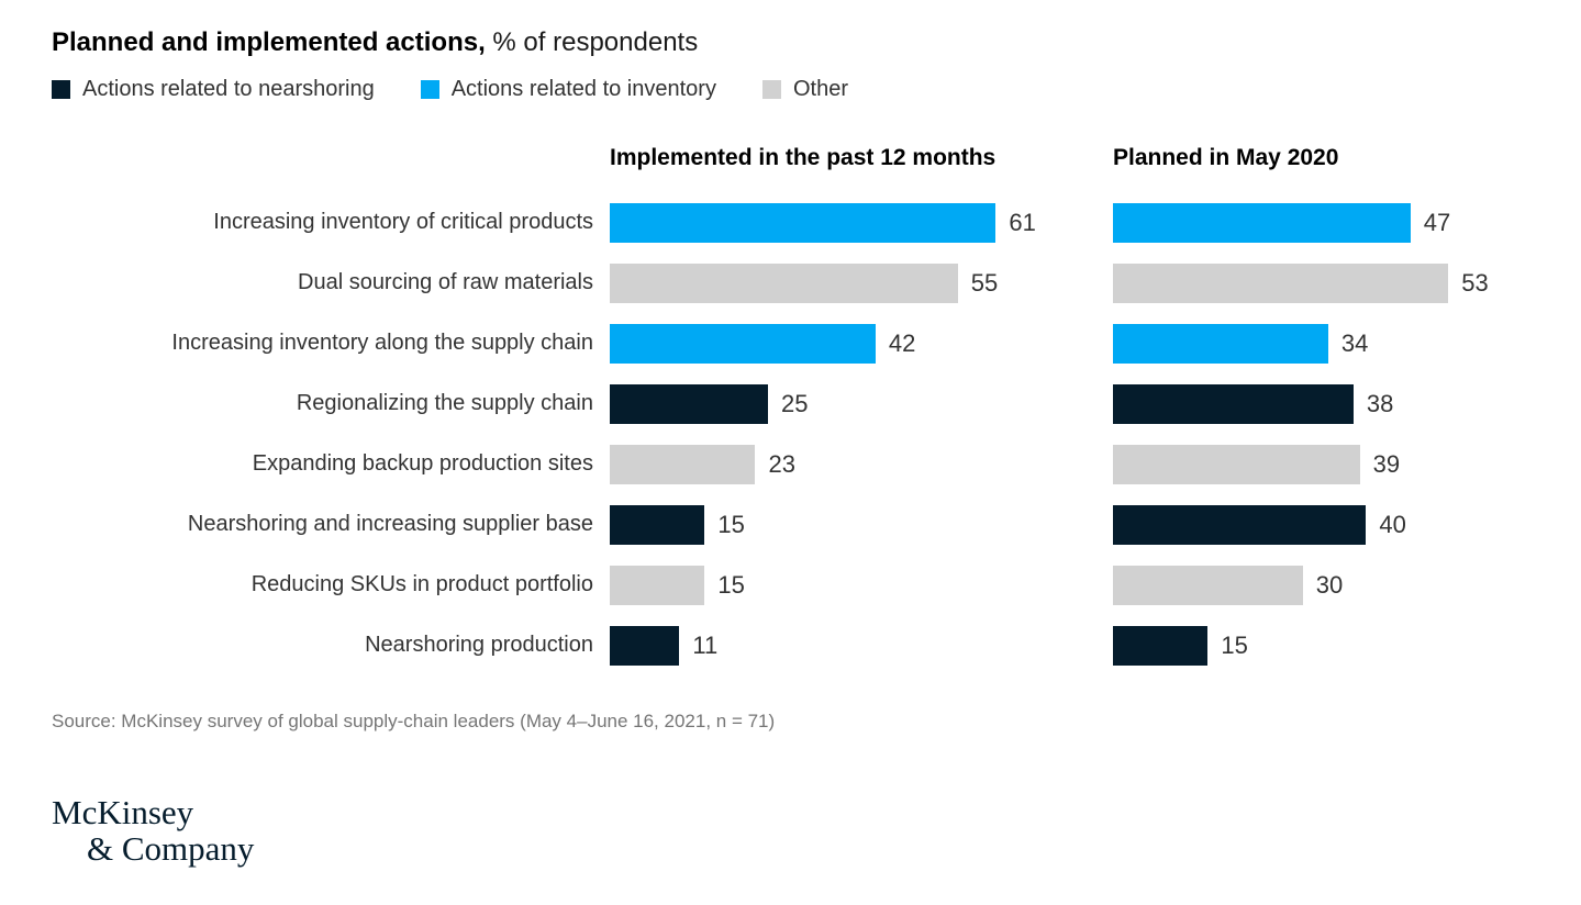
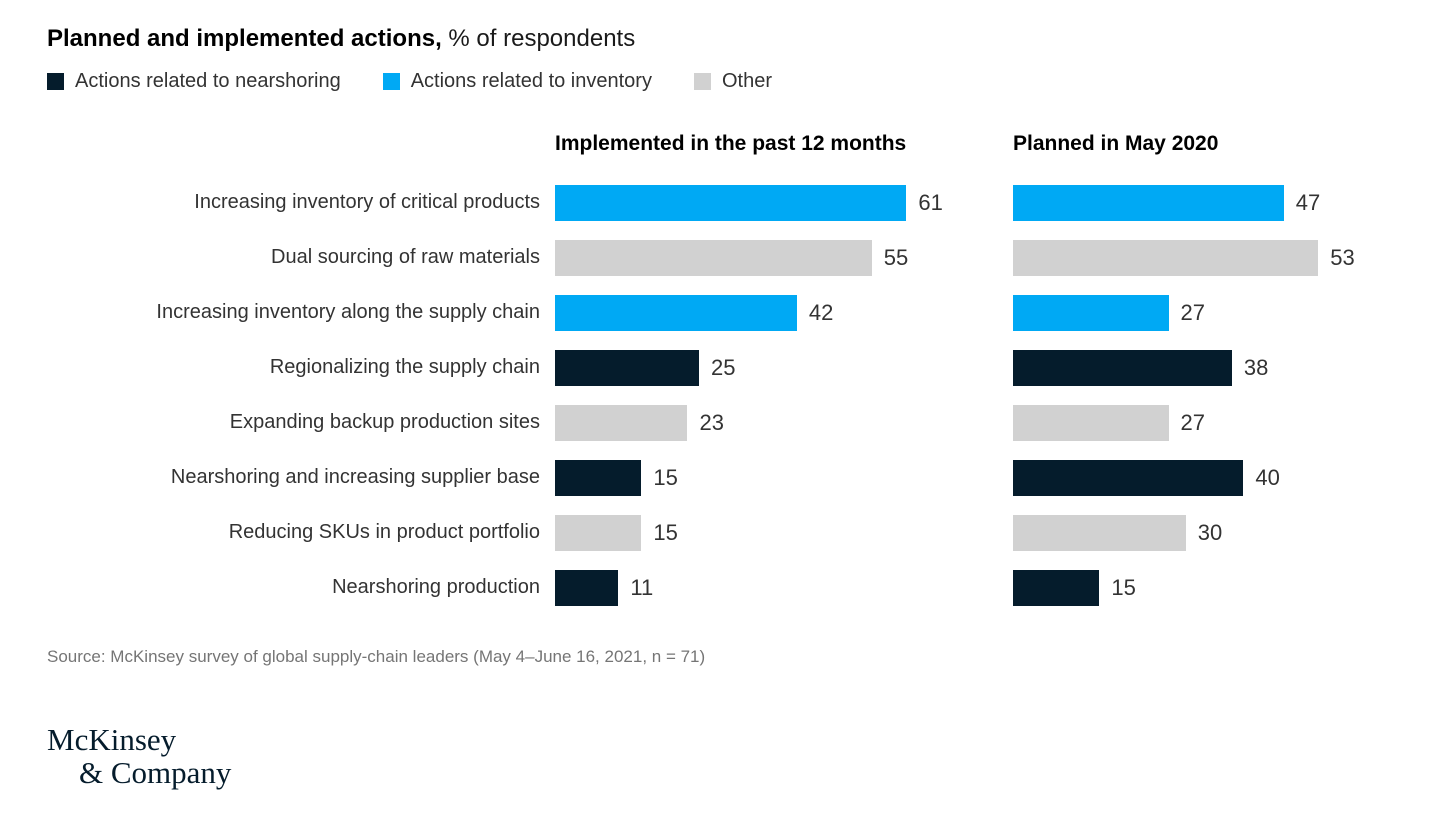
Planned in May 2020/Increasing inventory along the supply chain: 34 -> 27
Planned in May 2020/Expanding backup production sites: 39 -> 27
